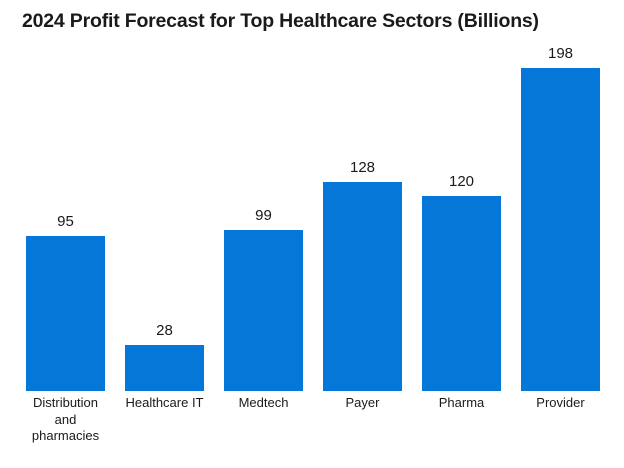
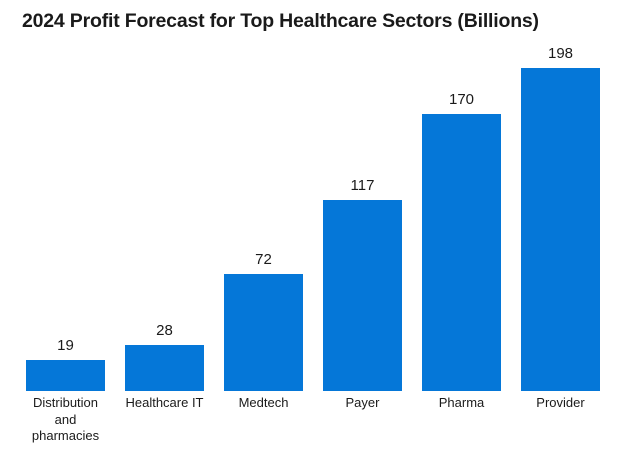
Distribution and pharmacies: 95 -> 19
Medtech: 99 -> 72
Payer: 128 -> 117
Pharma: 120 -> 170
